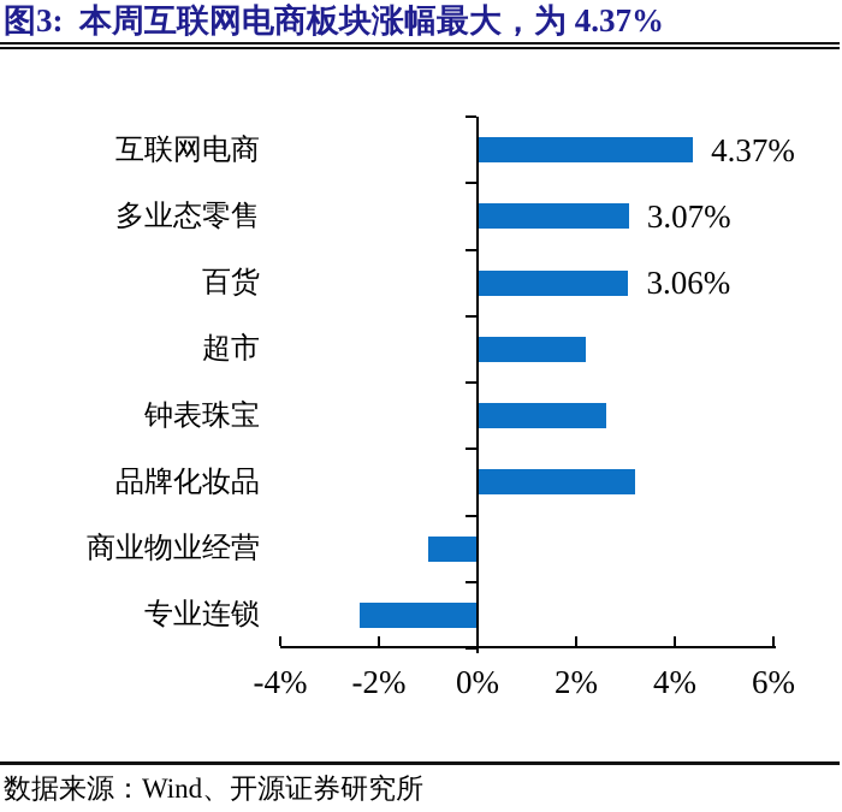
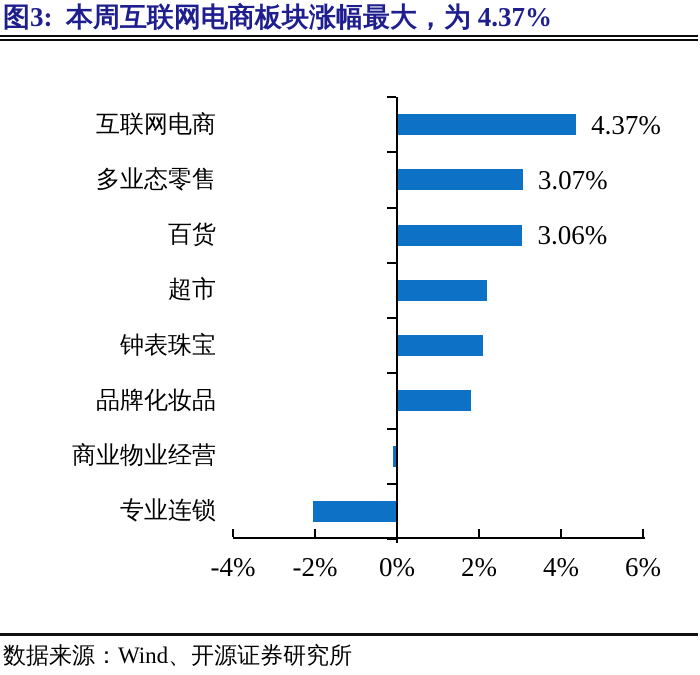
钟表珠宝: 2.6% -> 2.1%
品牌化妆品: 3.2% -> 1.8%
商业物业经营: -1.0% -> -0.1%
专业连锁: -2.4% -> -2.0%
